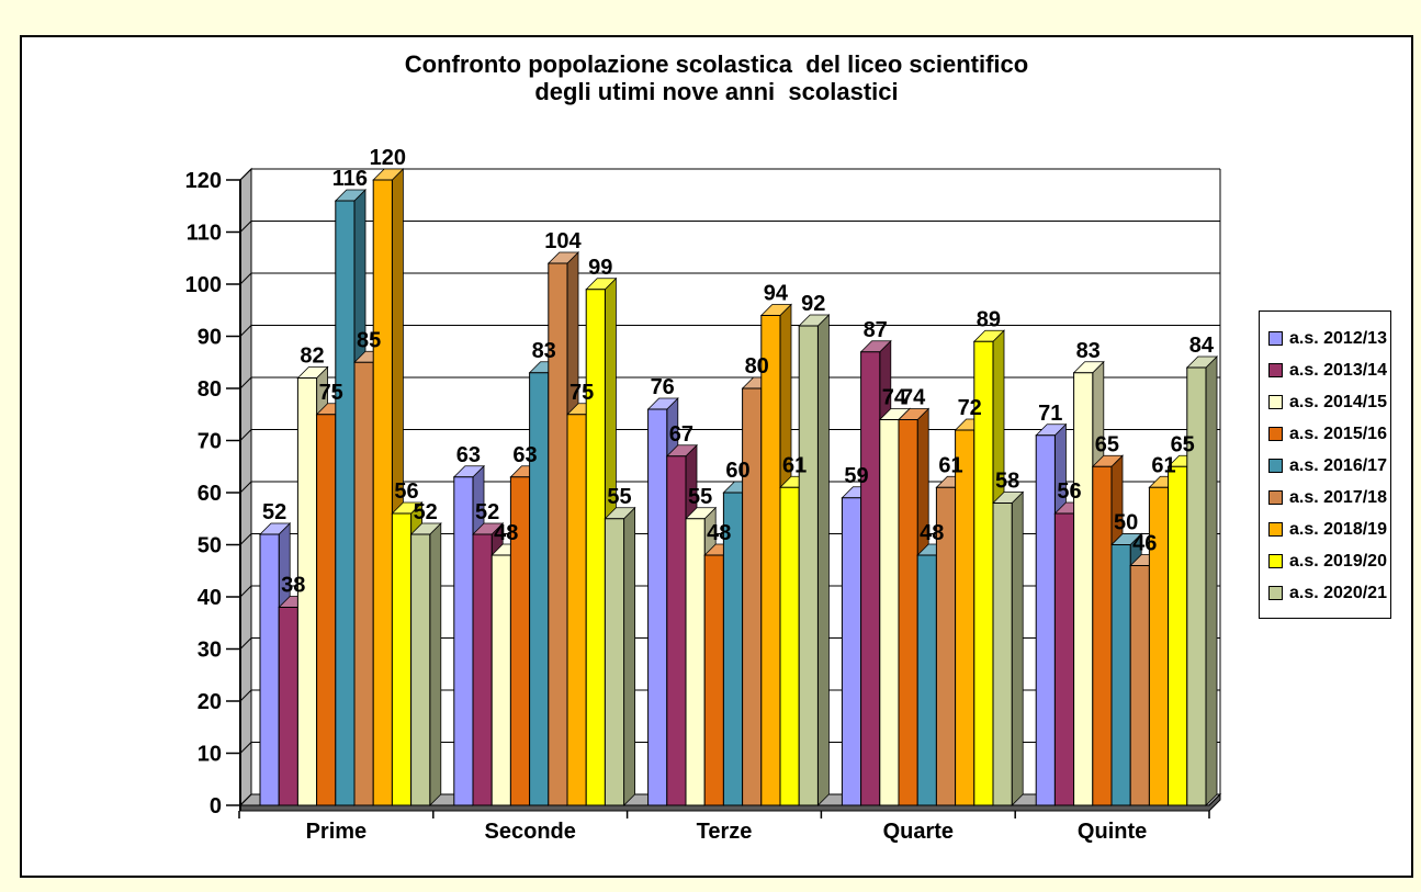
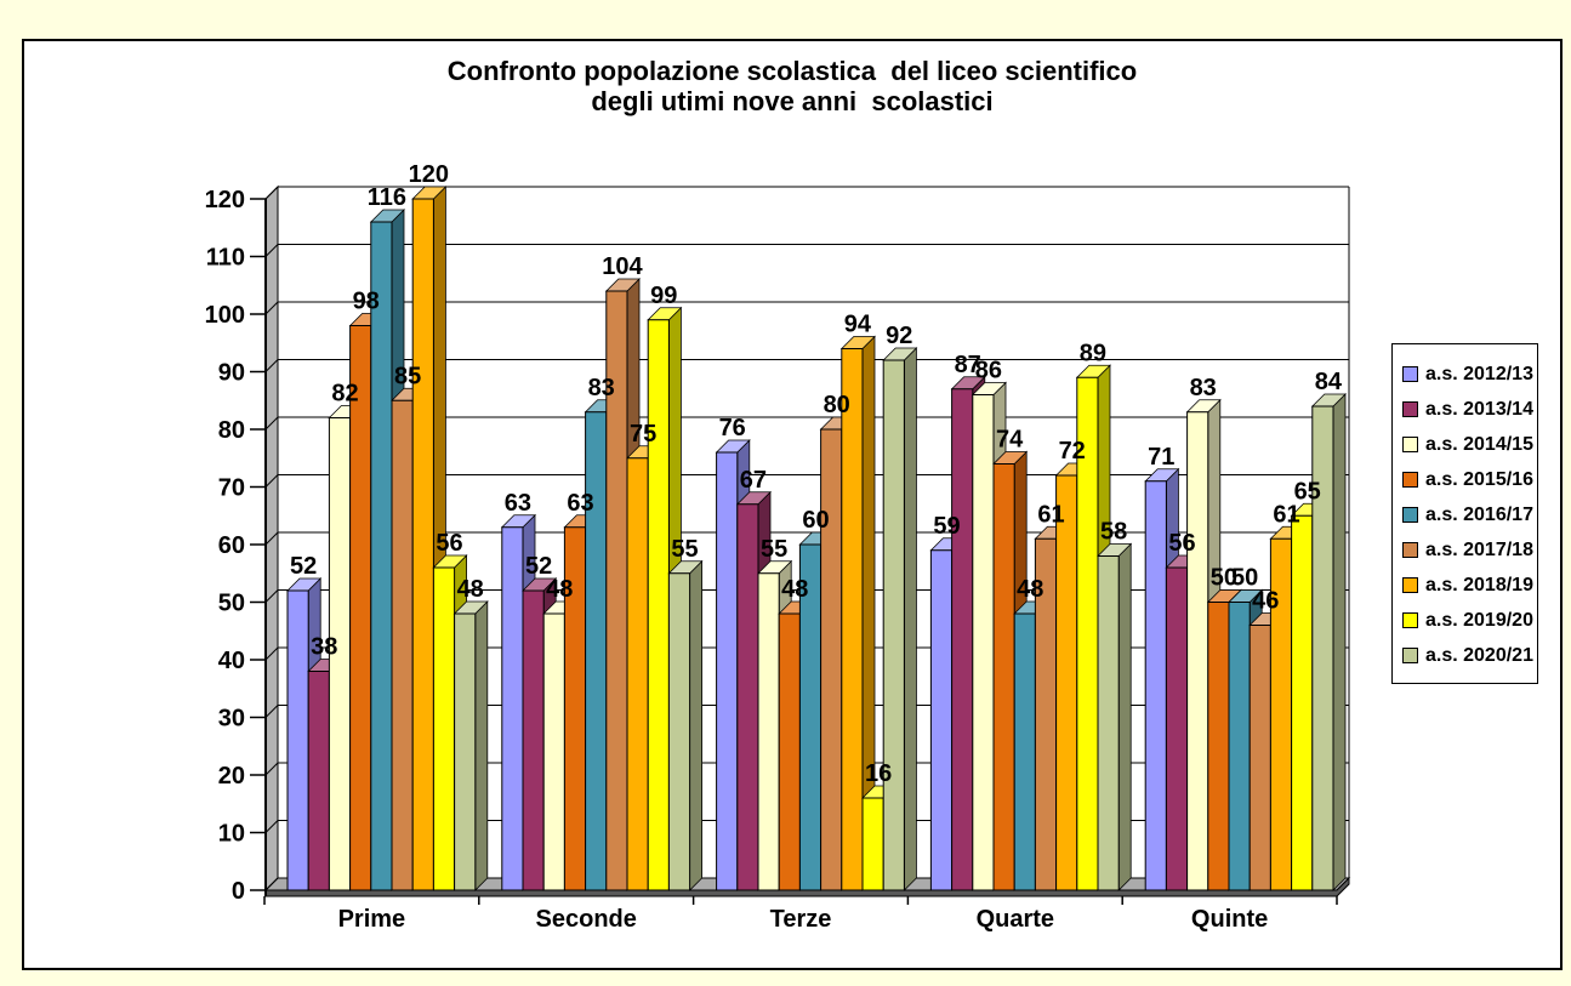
a.s. 2015/16/Prime: 75 -> 98
a.s. 2020/21/Prime: 52 -> 48
a.s. 2019/20/Terze: 61 -> 16
a.s. 2014/15/Quarte: 74 -> 86
a.s. 2015/16/Quinte: 65 -> 50
